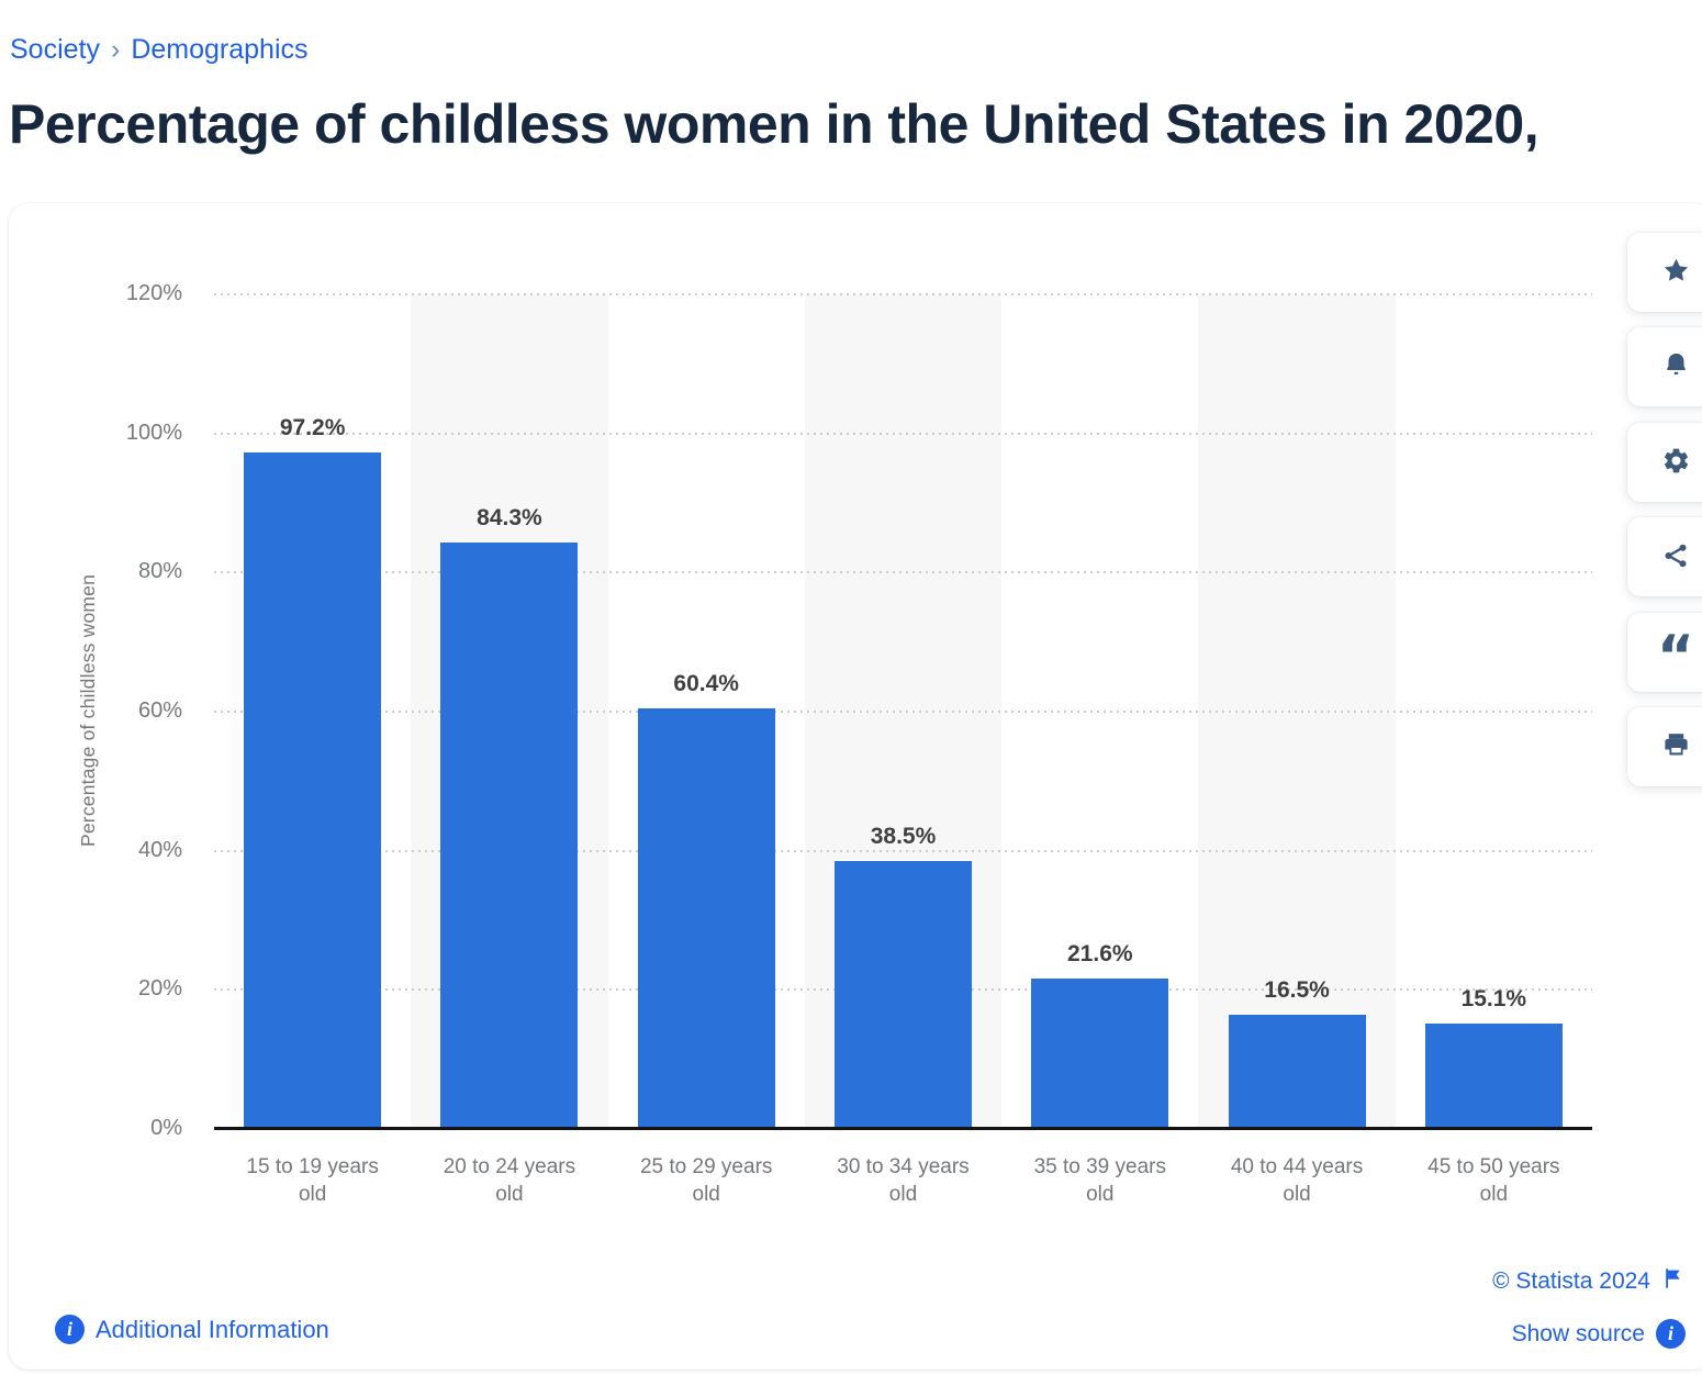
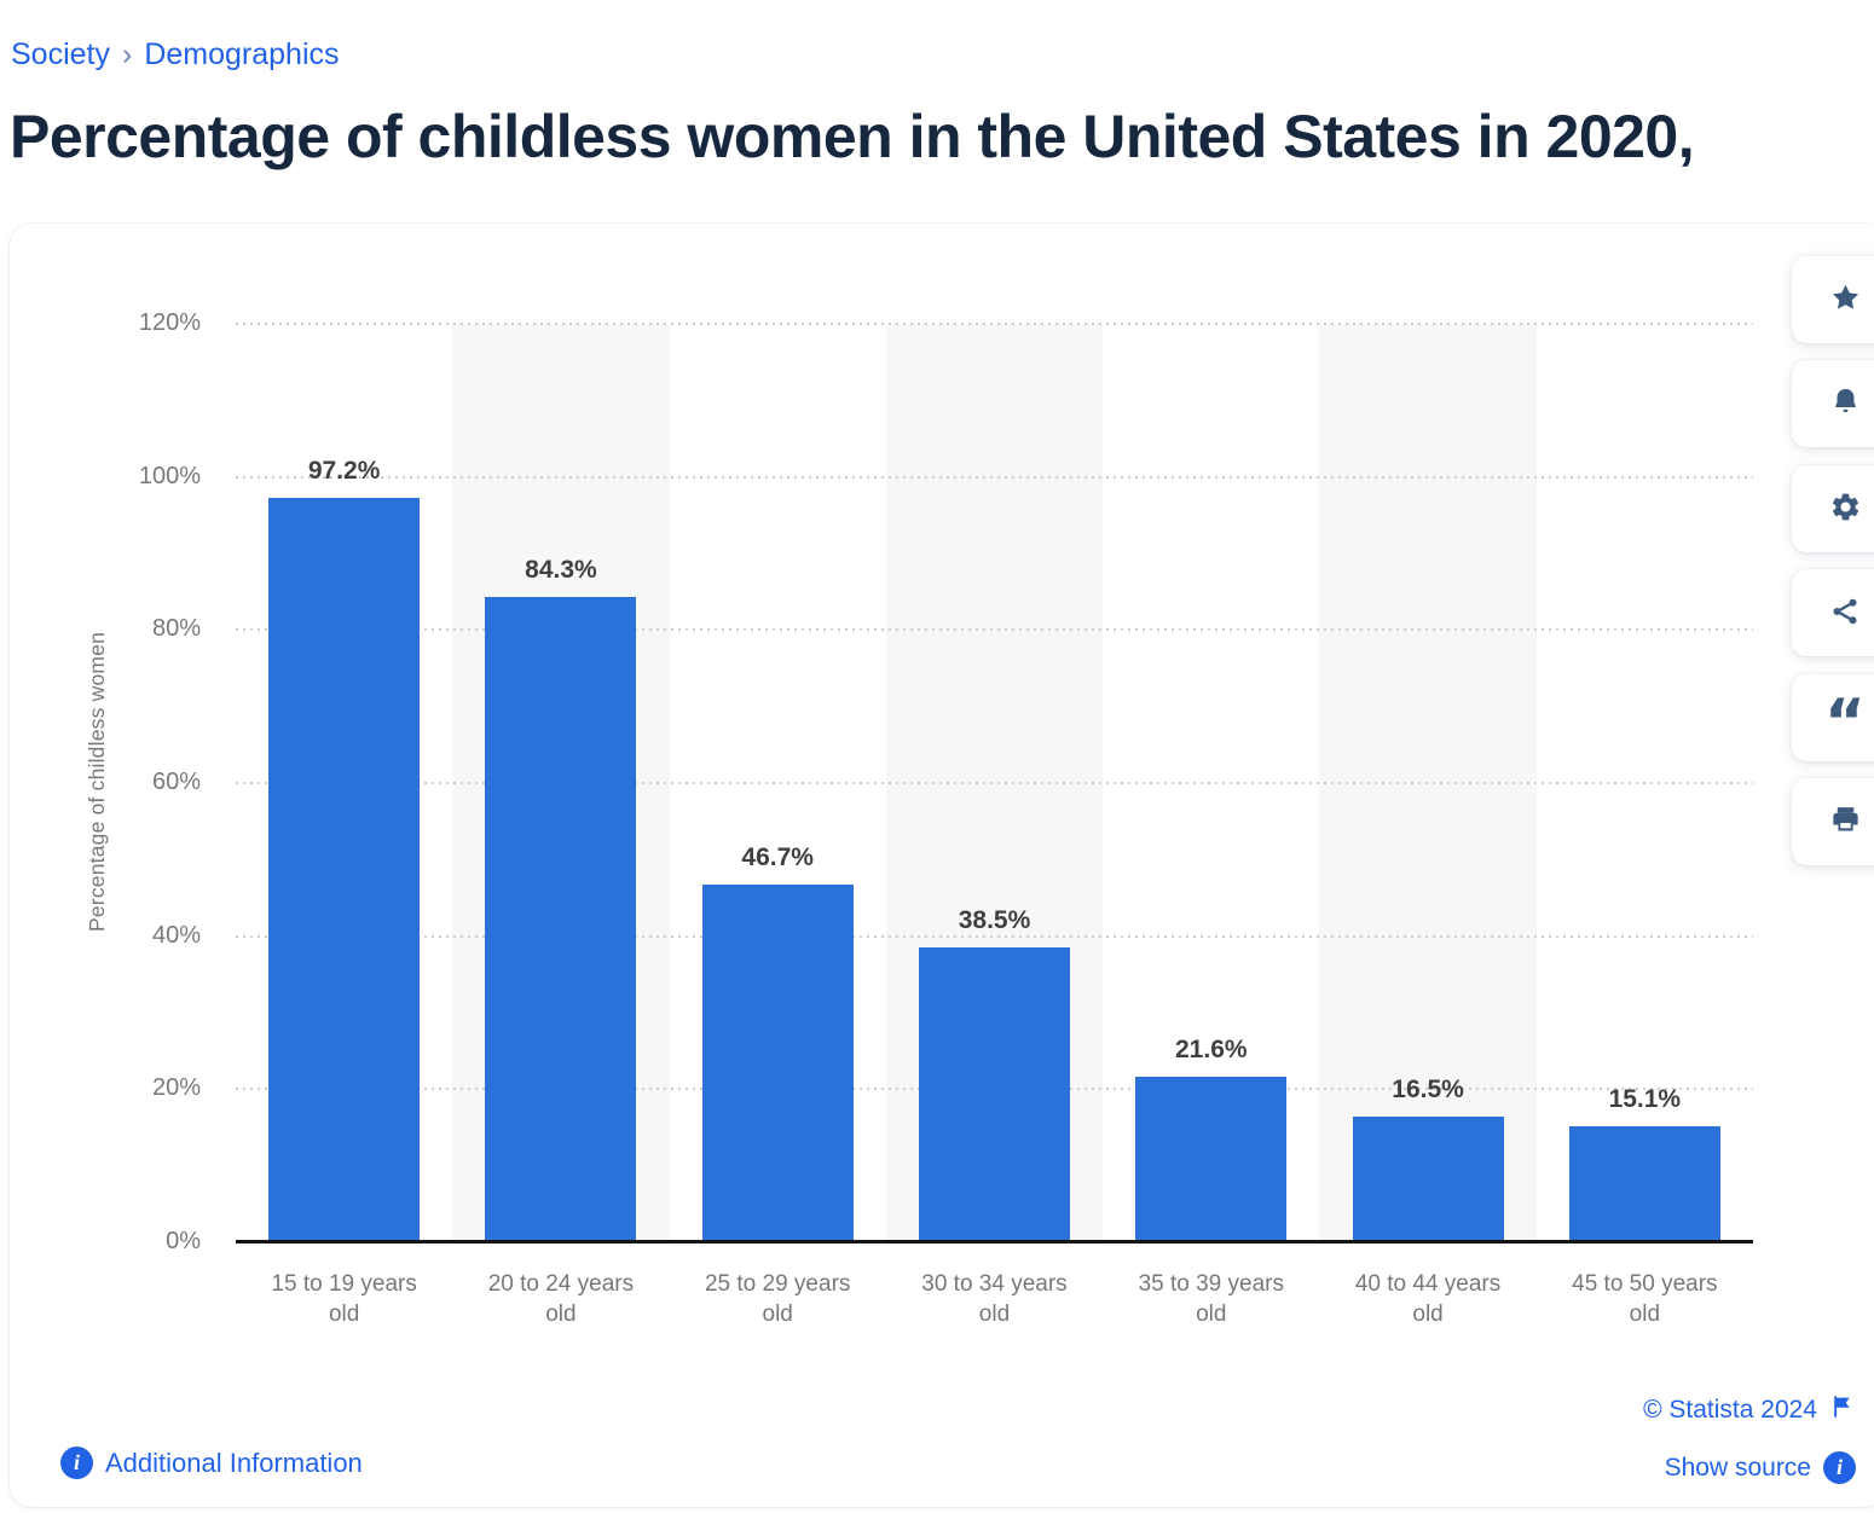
25 to 29 years old: 60.4% -> 46.7%
